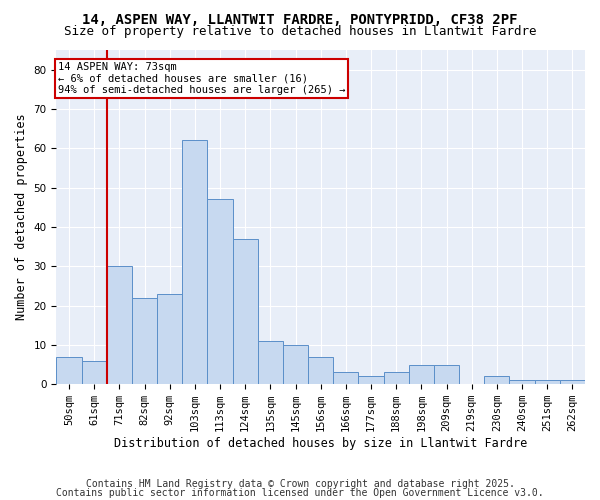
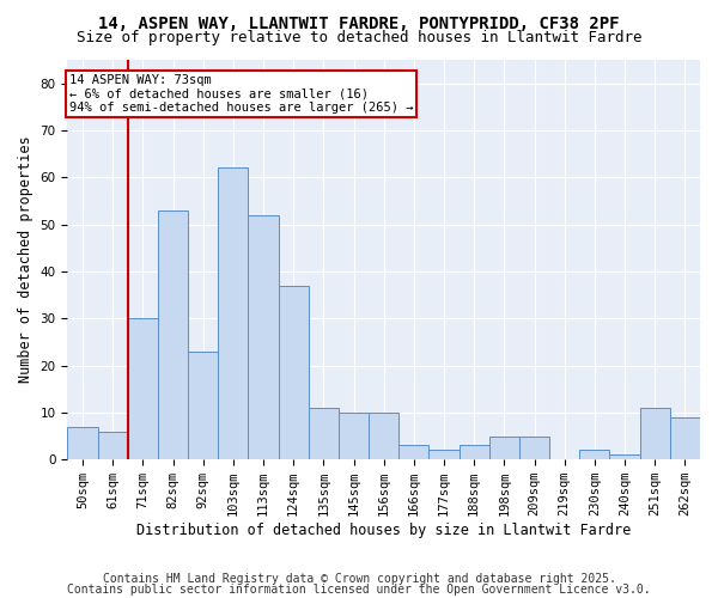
82sqm: 22 -> 53
113sqm: 47 -> 52
156sqm: 7 -> 10
251sqm: 1 -> 11
262sqm: 1 -> 9
